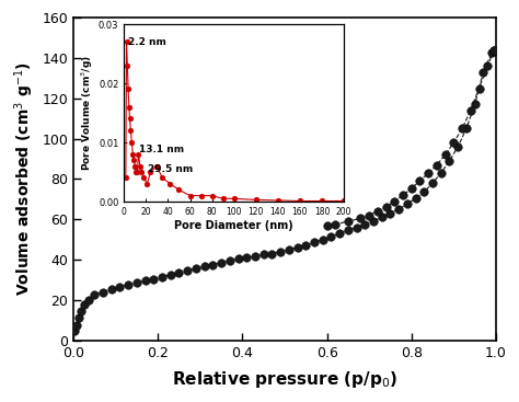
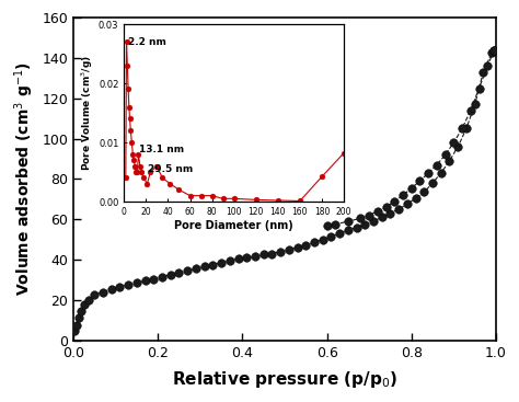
180: 0.0001 -> 0.0042
200: 0.0001 -> 0.0082
